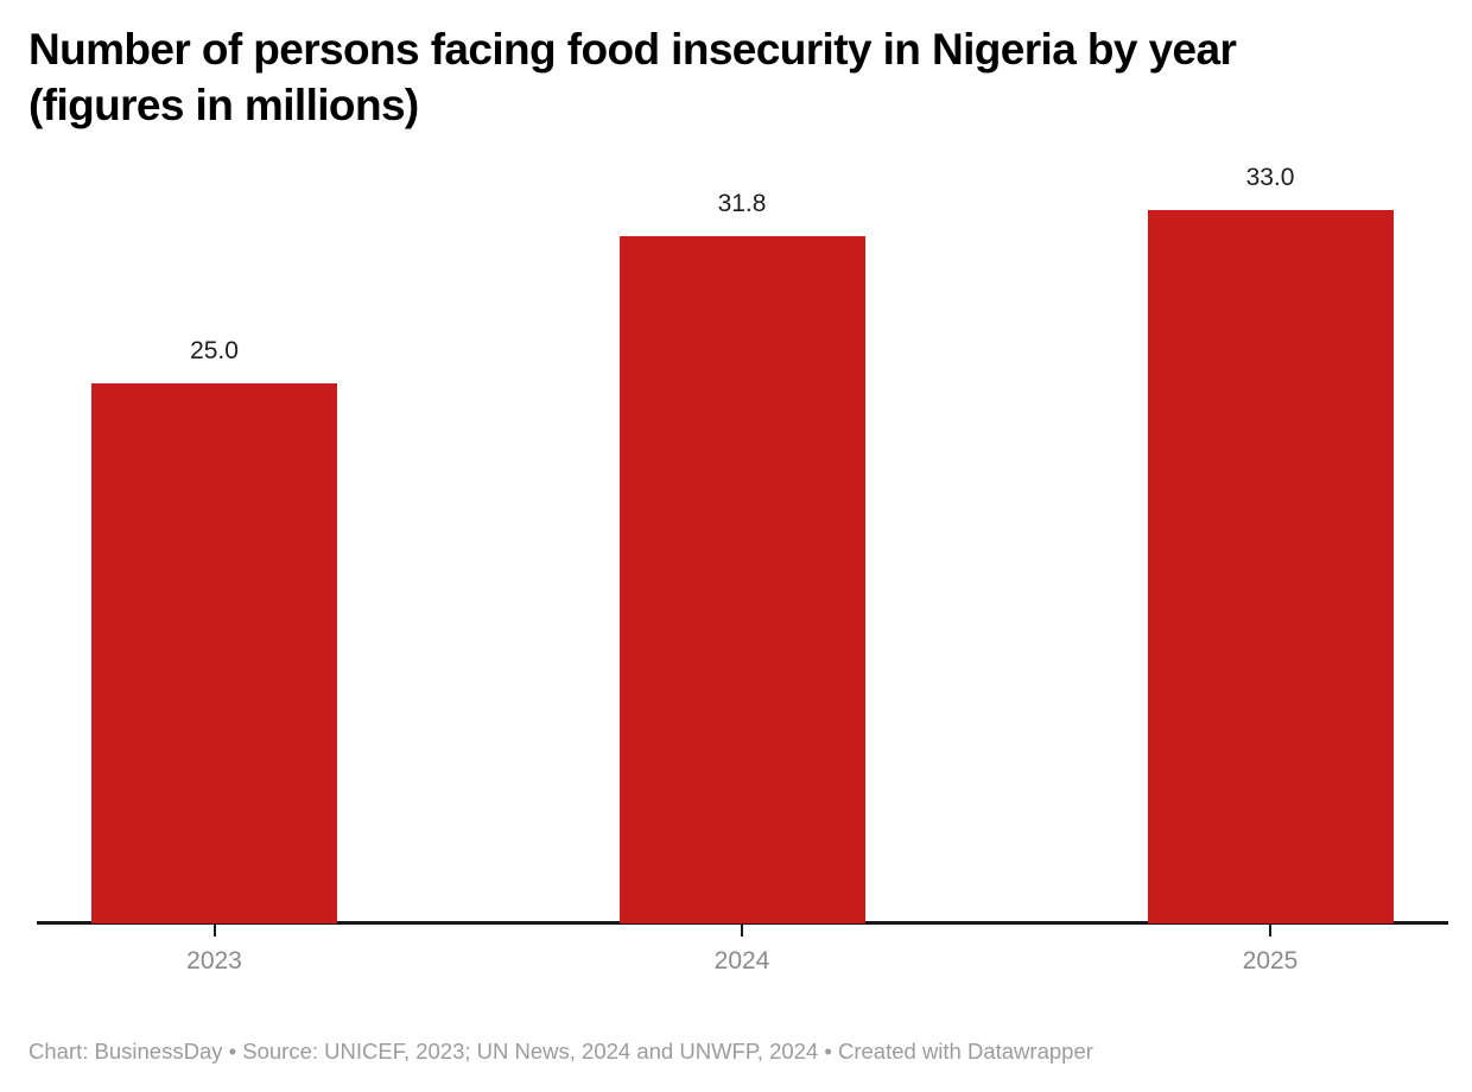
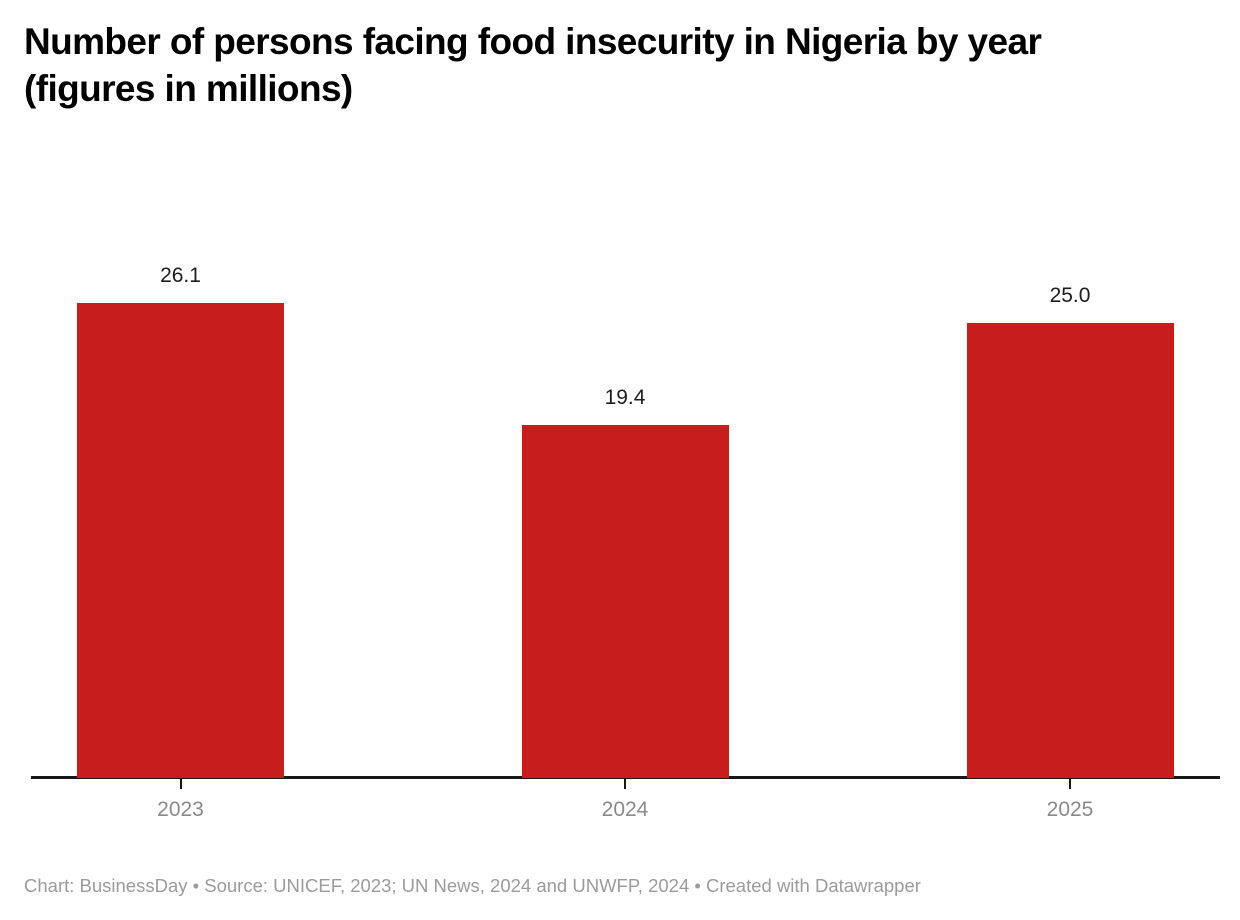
2023: 25.0 -> 26.1
2024: 31.8 -> 19.4
2025: 33.0 -> 25.0
